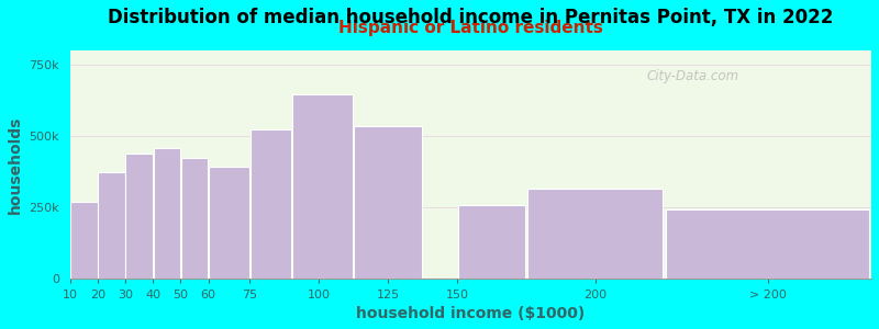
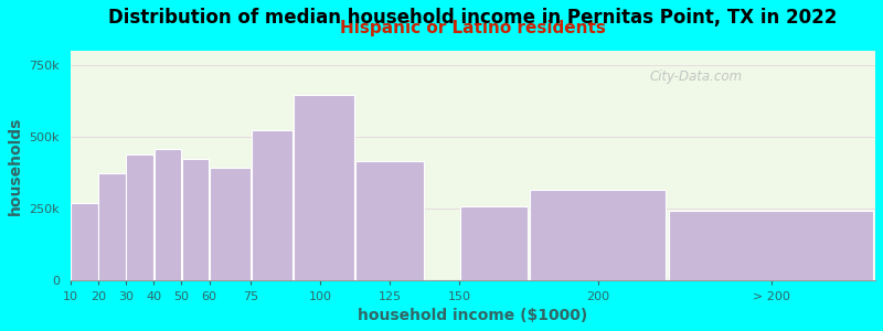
125: 535k -> 415k
